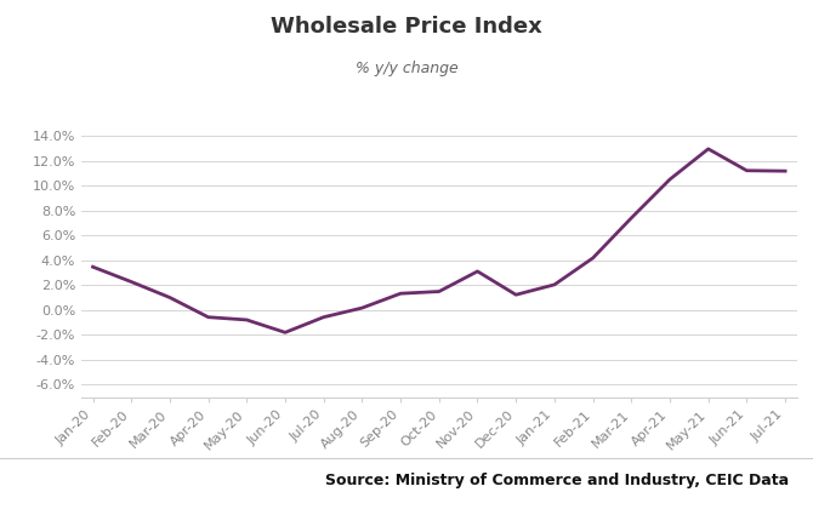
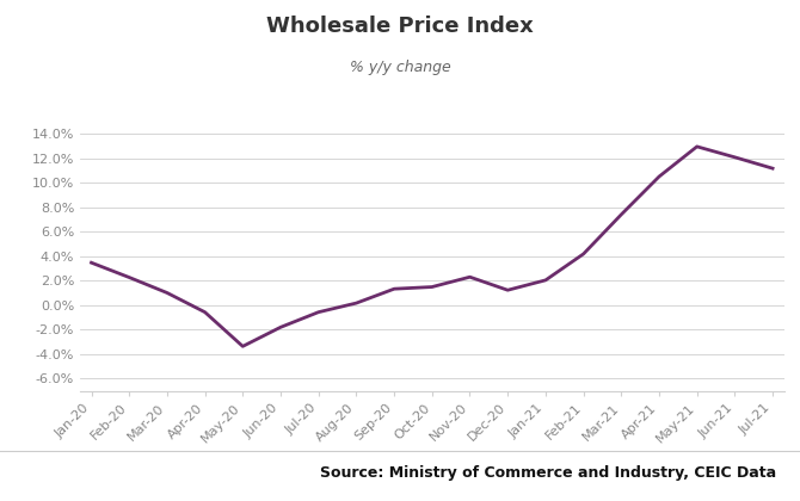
May-20: -0.8% -> -3.4%
Nov-20: 3.1% -> 2.3%
Jun-21: 11.2% -> 12.1%
